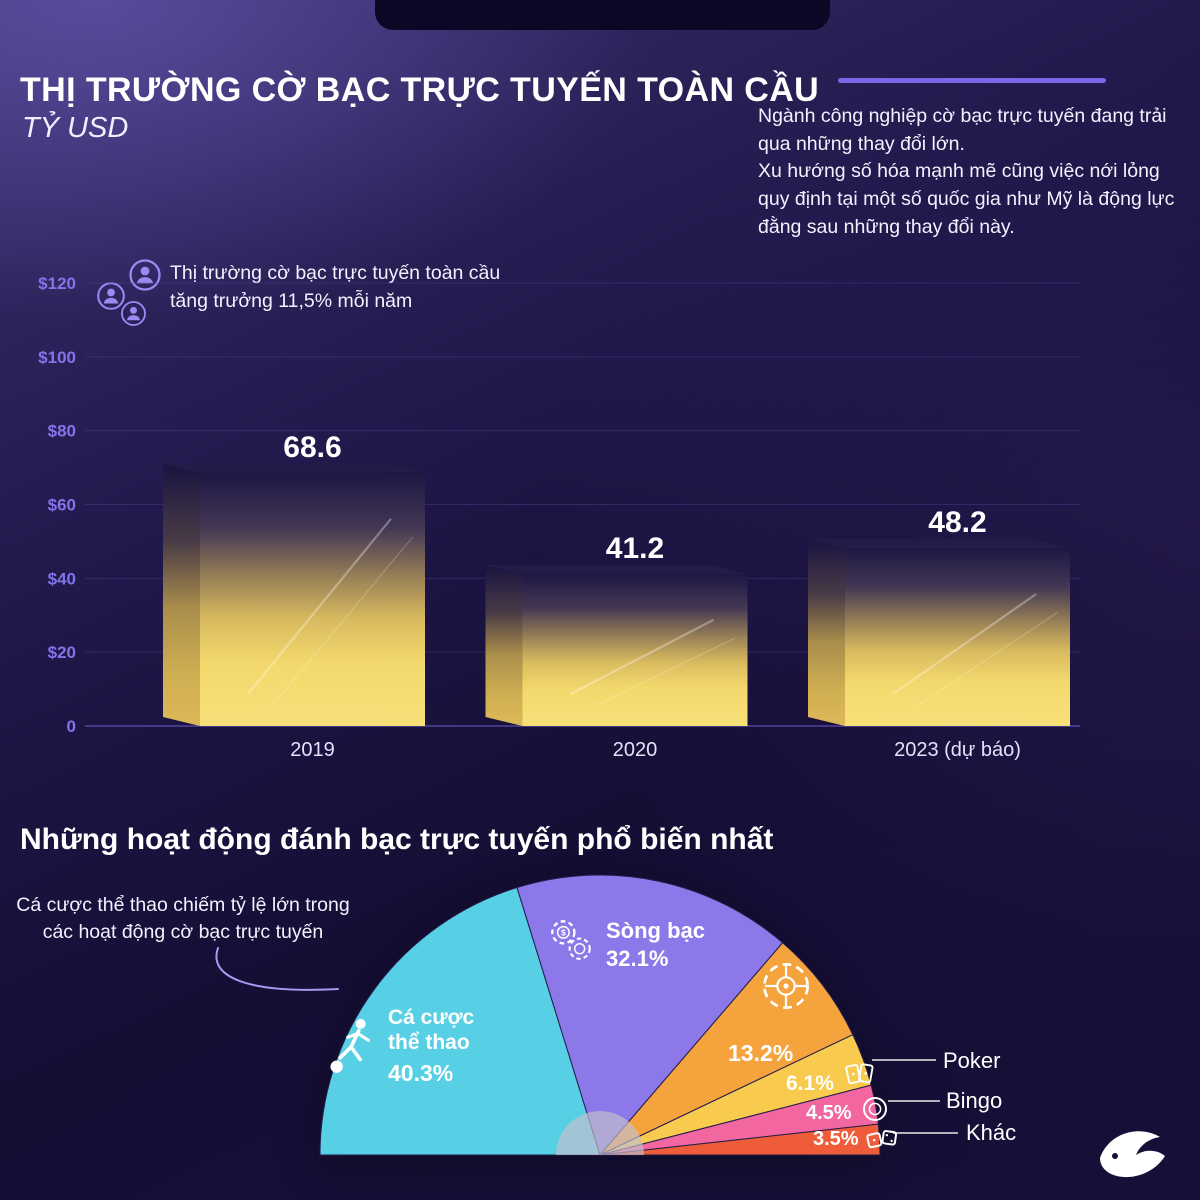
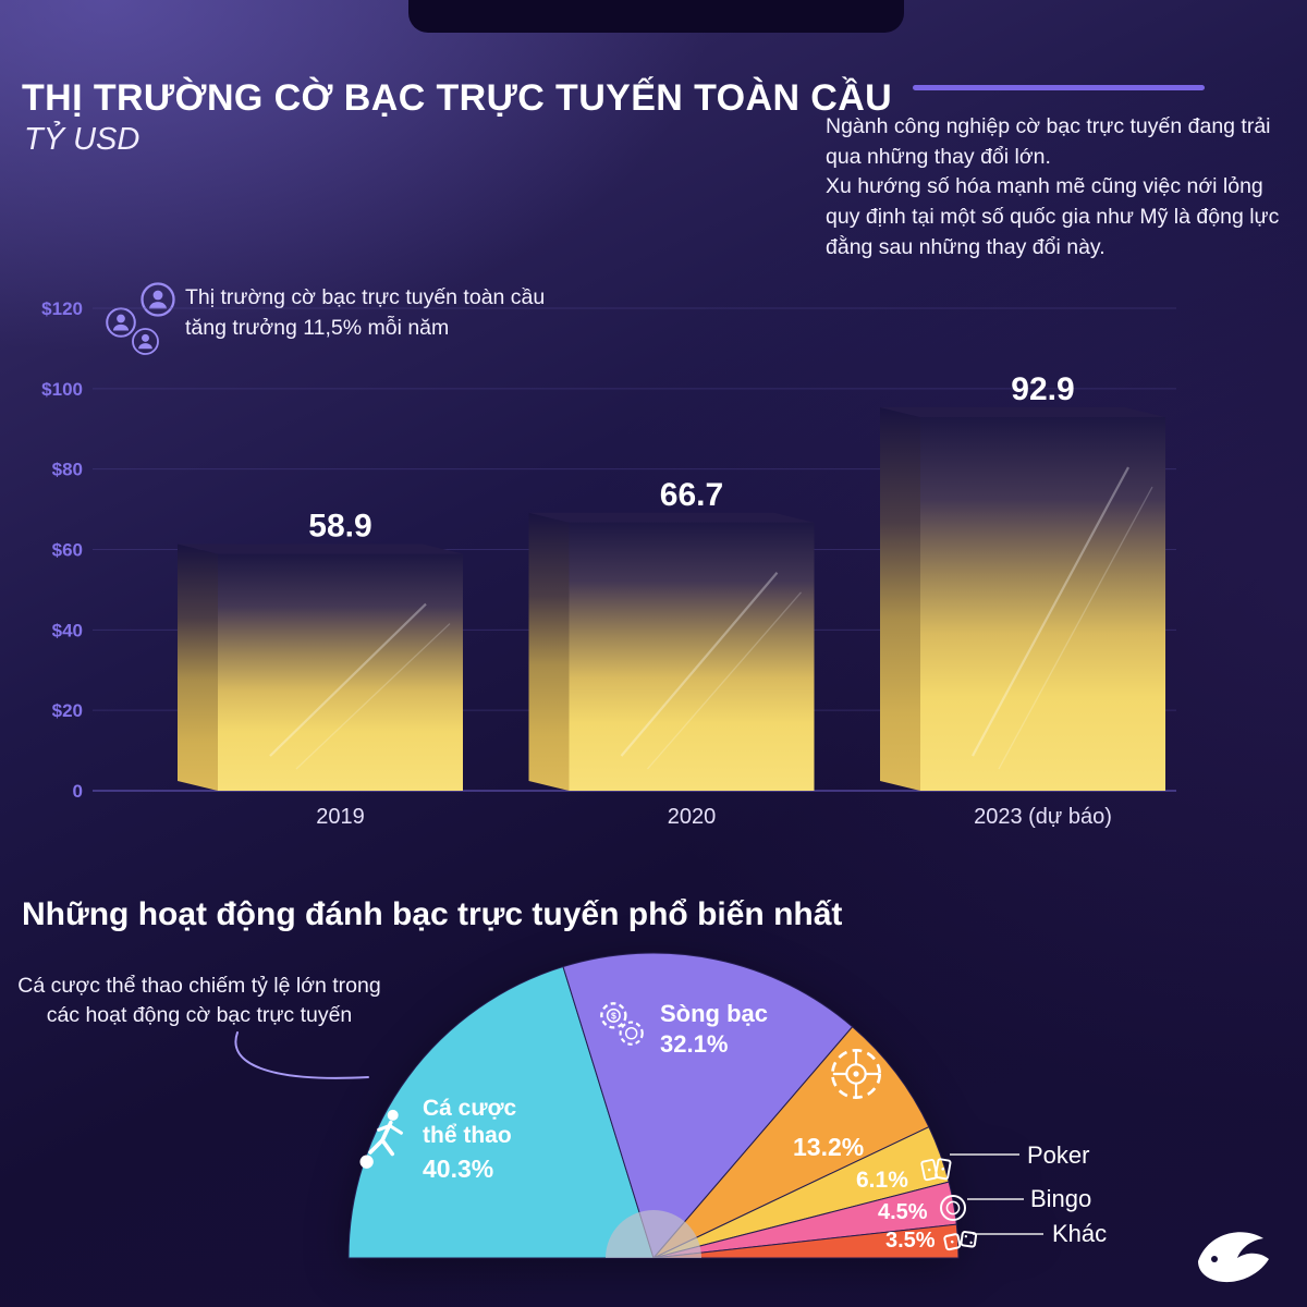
THỊ TRƯỜNG CỜ BẠC TRỰC TUYẾN TOÀN CẦU/2019: 68.6 -> 58.9
THỊ TRƯỜNG CỜ BẠC TRỰC TUYẾN TOÀN CẦU/2020: 41.2 -> 66.7
THỊ TRƯỜNG CỜ BẠC TRỰC TUYẾN TOÀN CẦU/2023 (dự báo): 48.2 -> 92.9
